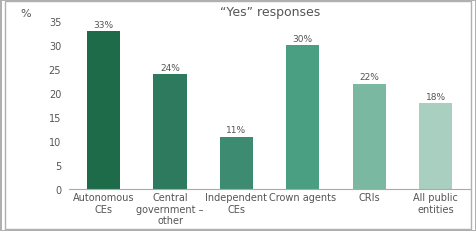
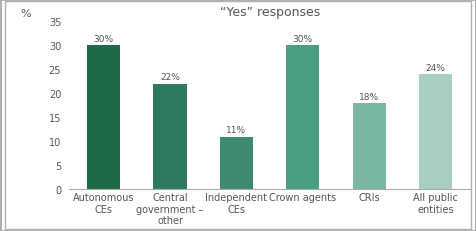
Autonomous CEs: 33% -> 30%
Central government – other: 24% -> 22%
CRIs: 22% -> 18%
All public entities: 18% -> 24%
